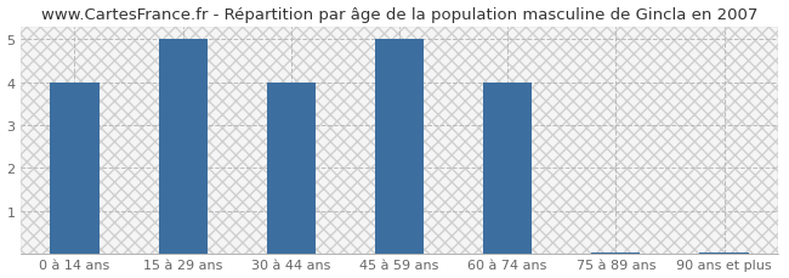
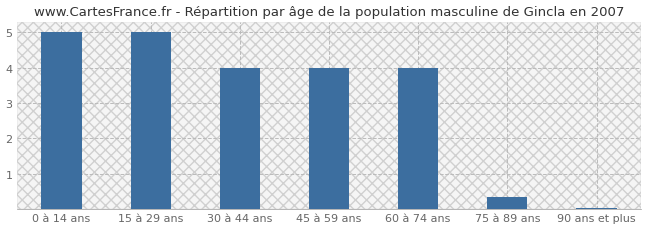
0 à 14 ans: 4.00 -> 5.00
45 à 59 ans: 5.00 -> 4.00
75 à 89 ans: 0.05 -> 0.35
